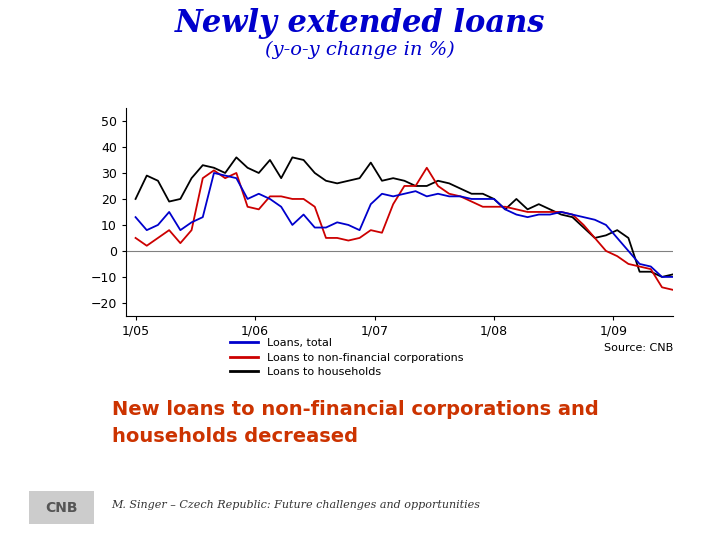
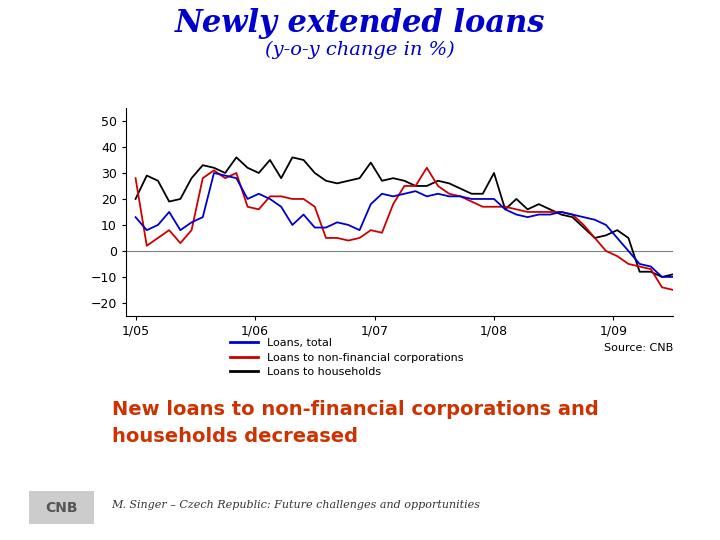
Loans to non-financial corporations/1/05: 5 -> 28
Loans to households/1/08: 20 -> 30
